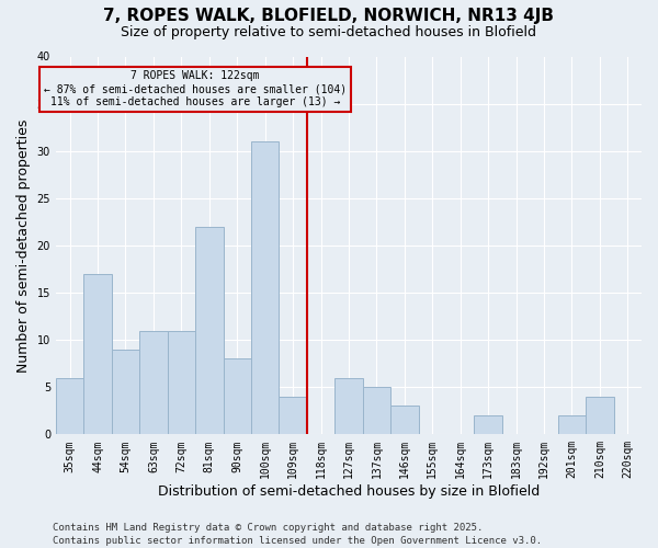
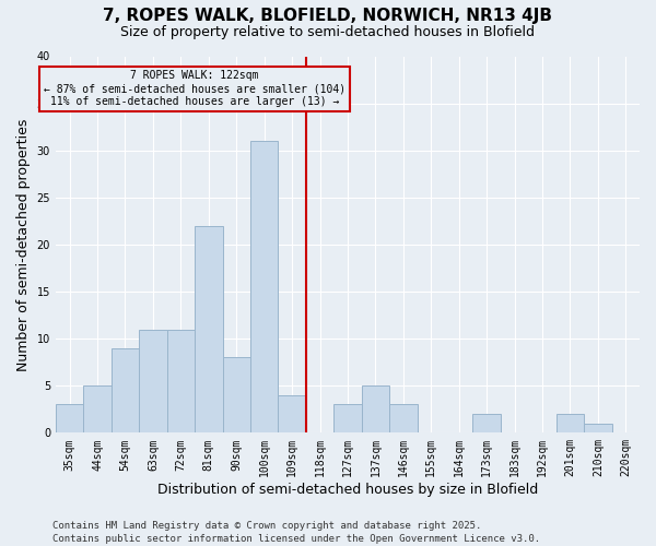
35sqm: 6 -> 3
44sqm: 17 -> 5
127sqm: 6 -> 3
210sqm: 4 -> 1
